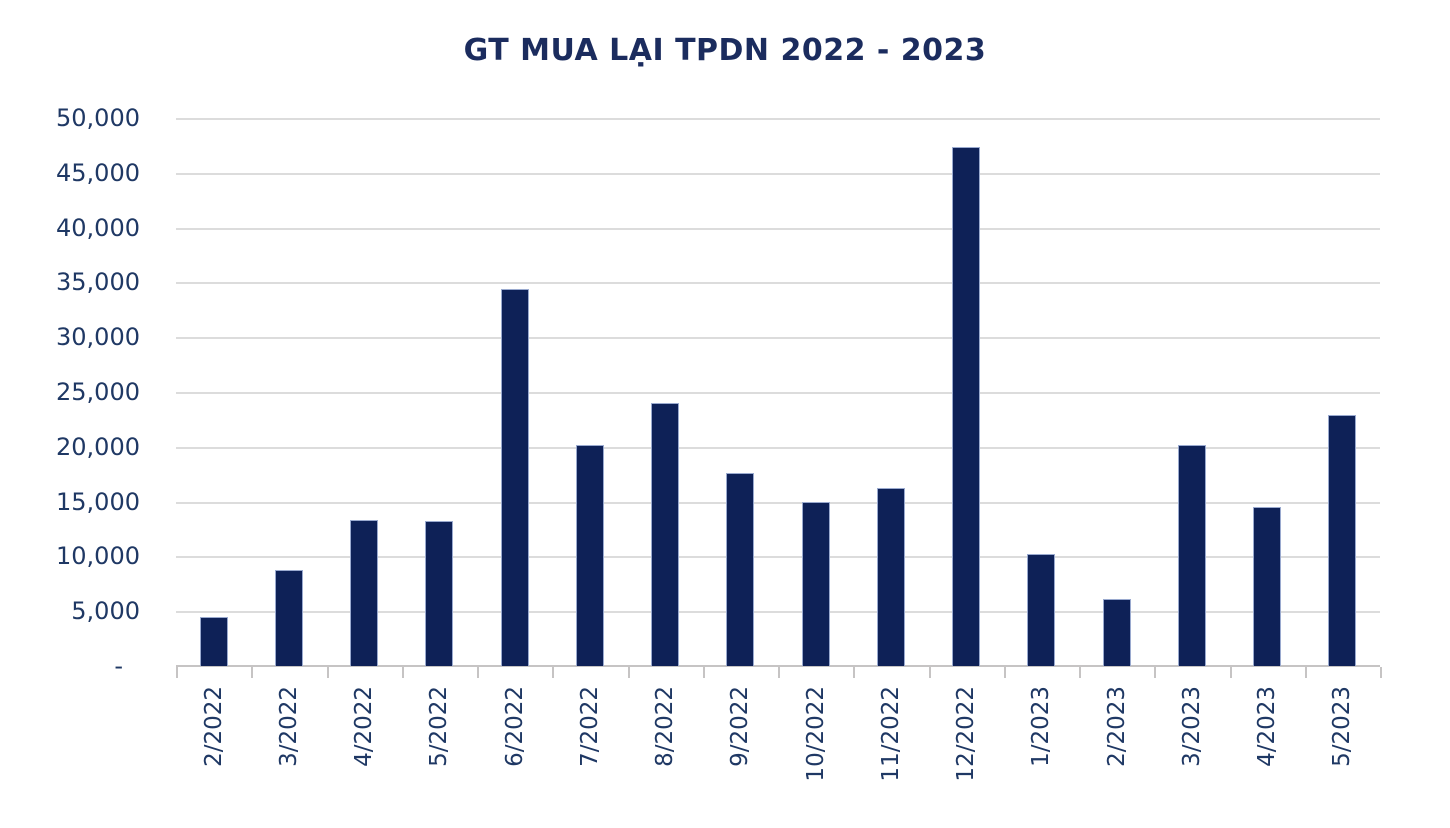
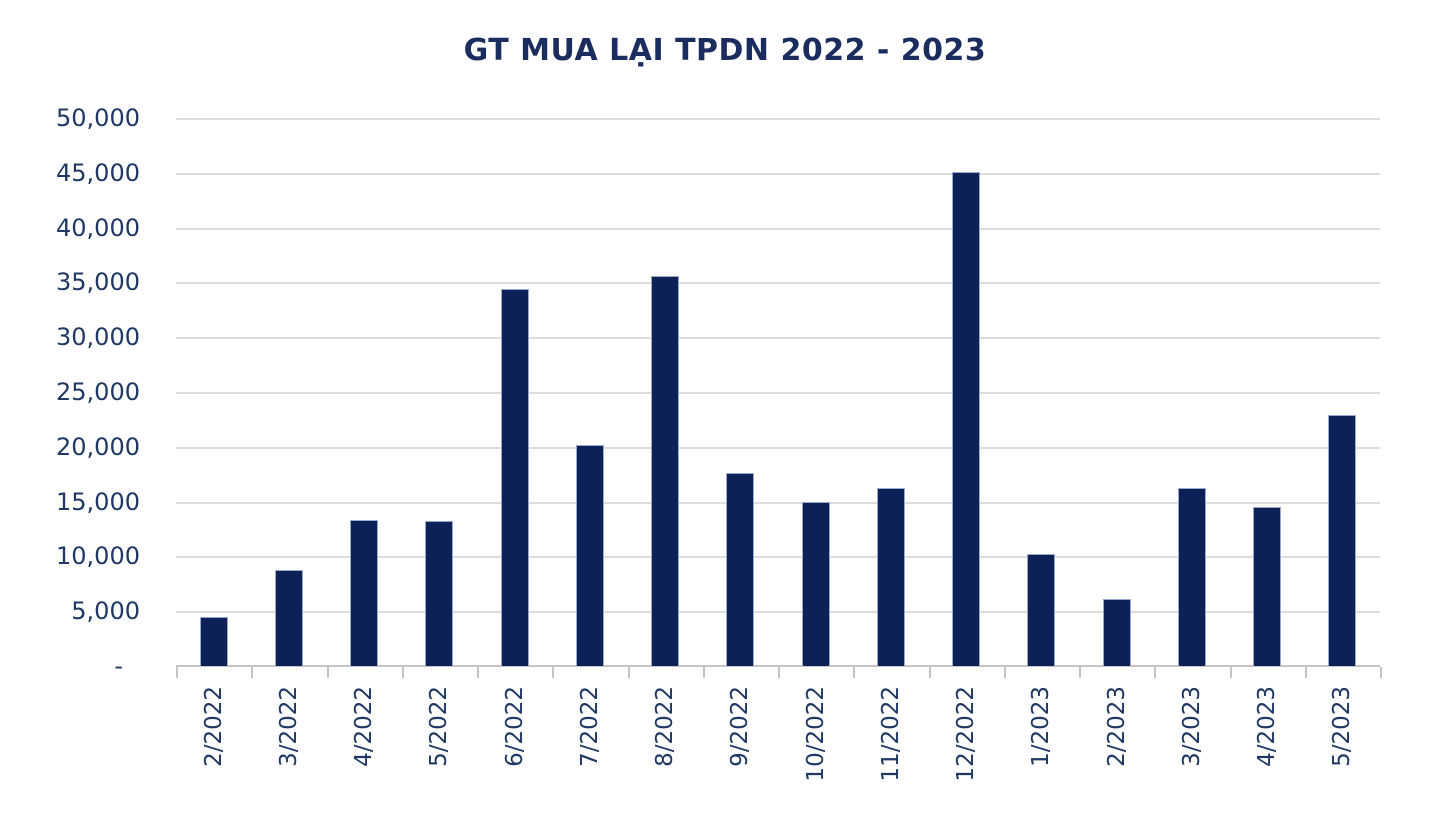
8/2022: 24000 -> 35600
12/2022: 47400 -> 45100
3/2023: 20200 -> 16200
